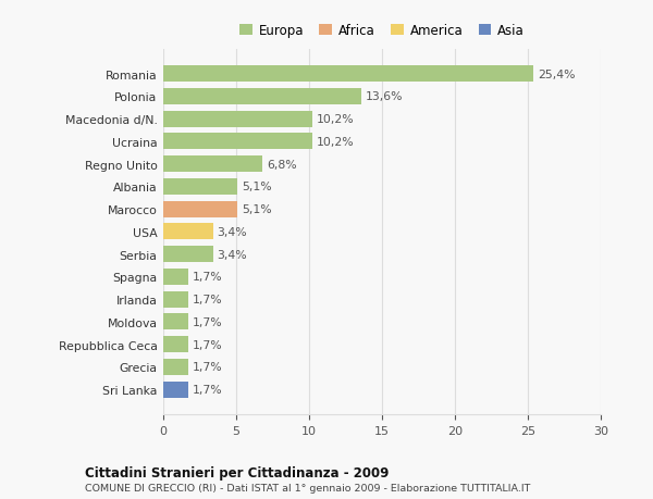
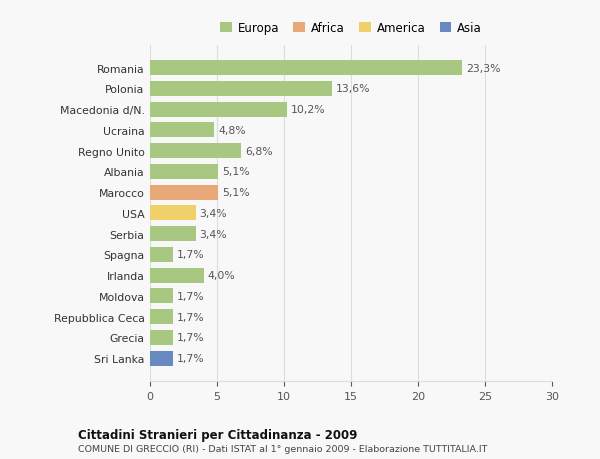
Romania: 25,4% -> 23,3%
Ucraina: 10,2% -> 4,8%
Irlanda: 1,7% -> 4,0%
